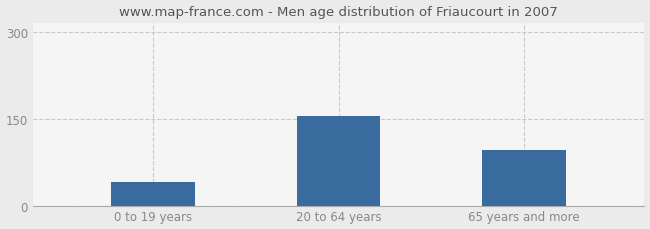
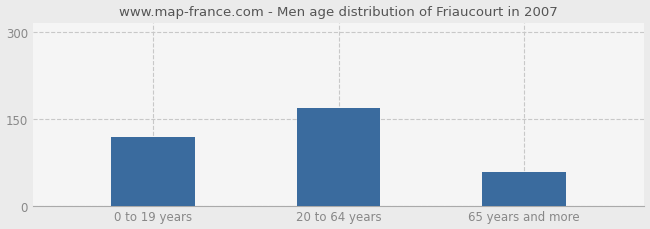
0 to 19 years: 40 -> 118
20 to 64 years: 154 -> 168
65 years and more: 96 -> 58
